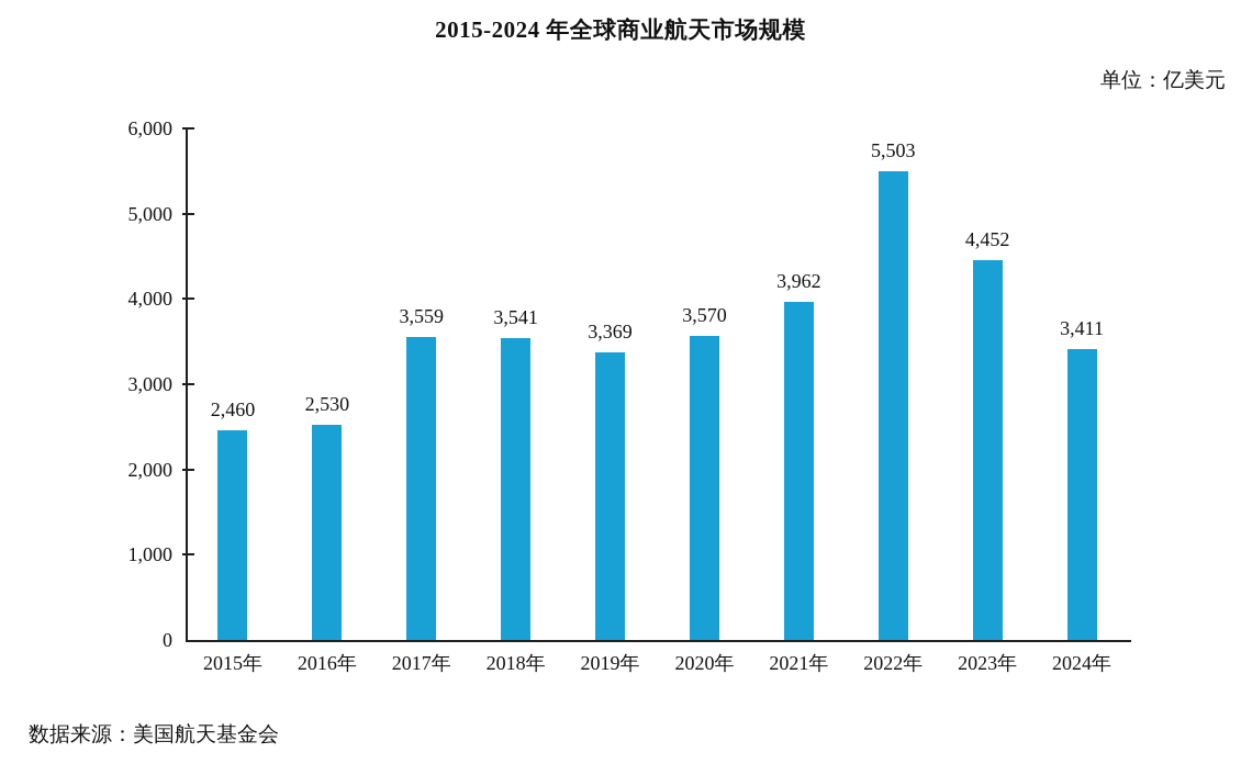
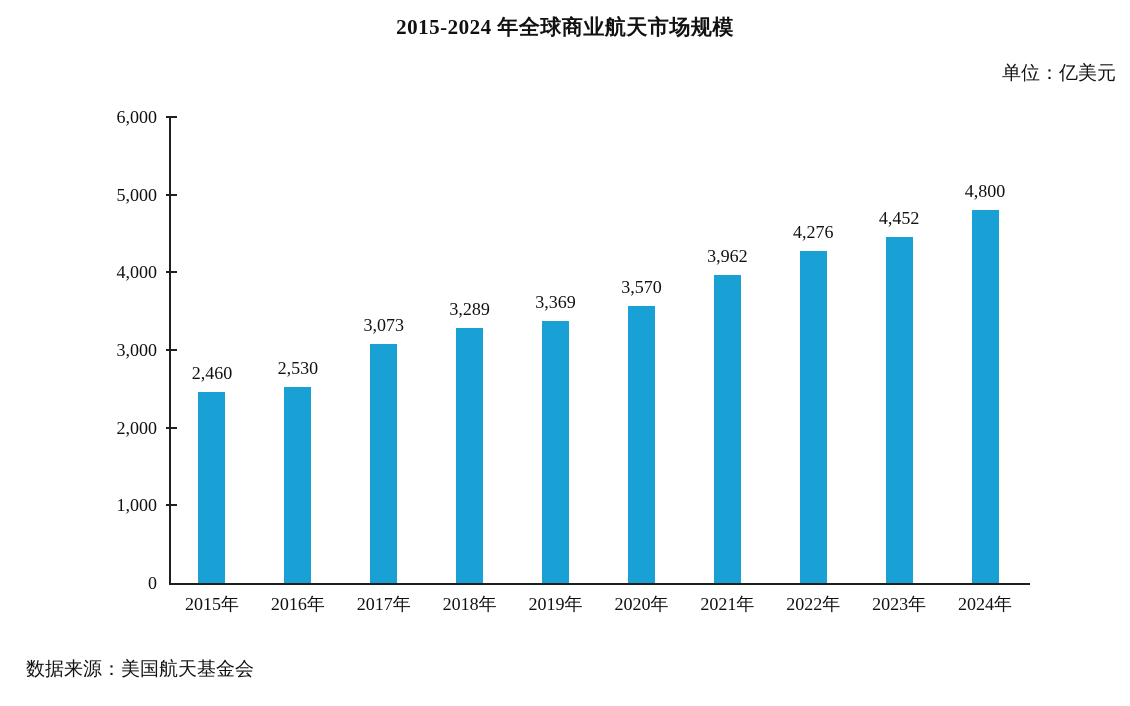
2017年: 3,559 -> 3,073
2018年: 3,541 -> 3,289
2022年: 5,503 -> 4,276
2024年: 3,411 -> 4,800
